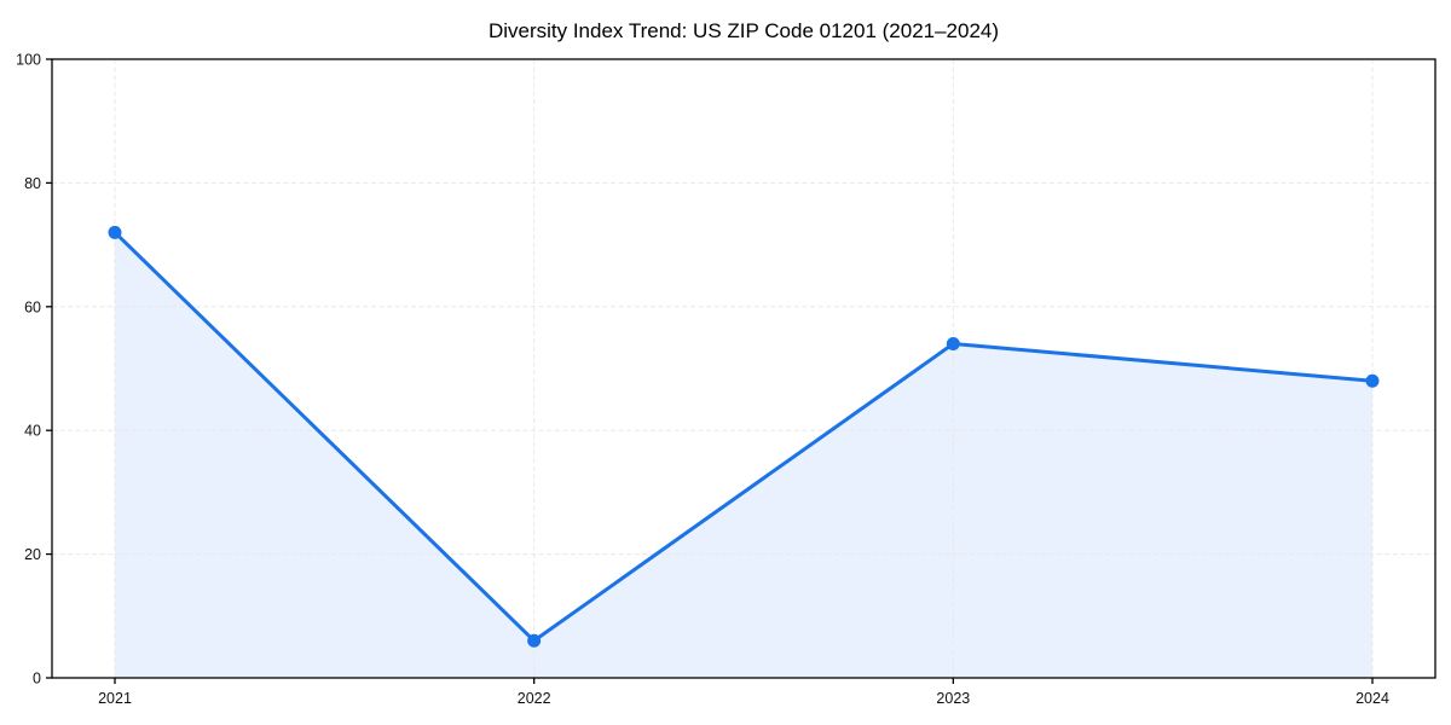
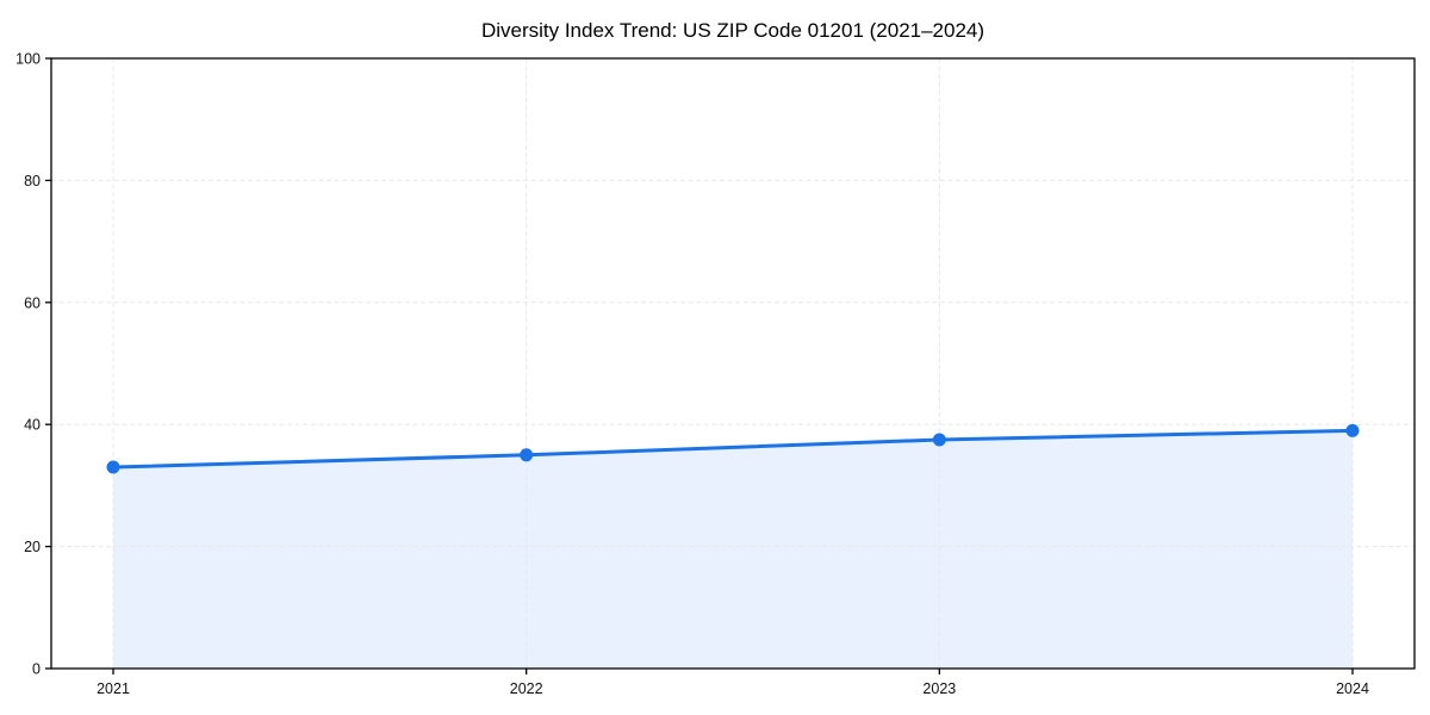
2021: 72 -> 33
2022: 6 -> 35
2023: 54 -> 38
2024: 48 -> 39
